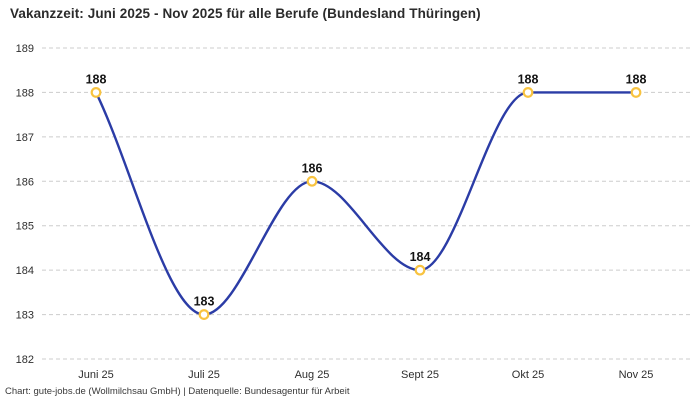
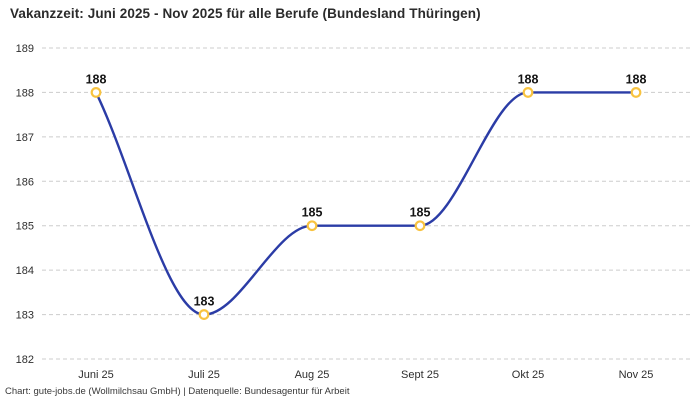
Aug 25: 186 -> 185
Sept 25: 184 -> 185
